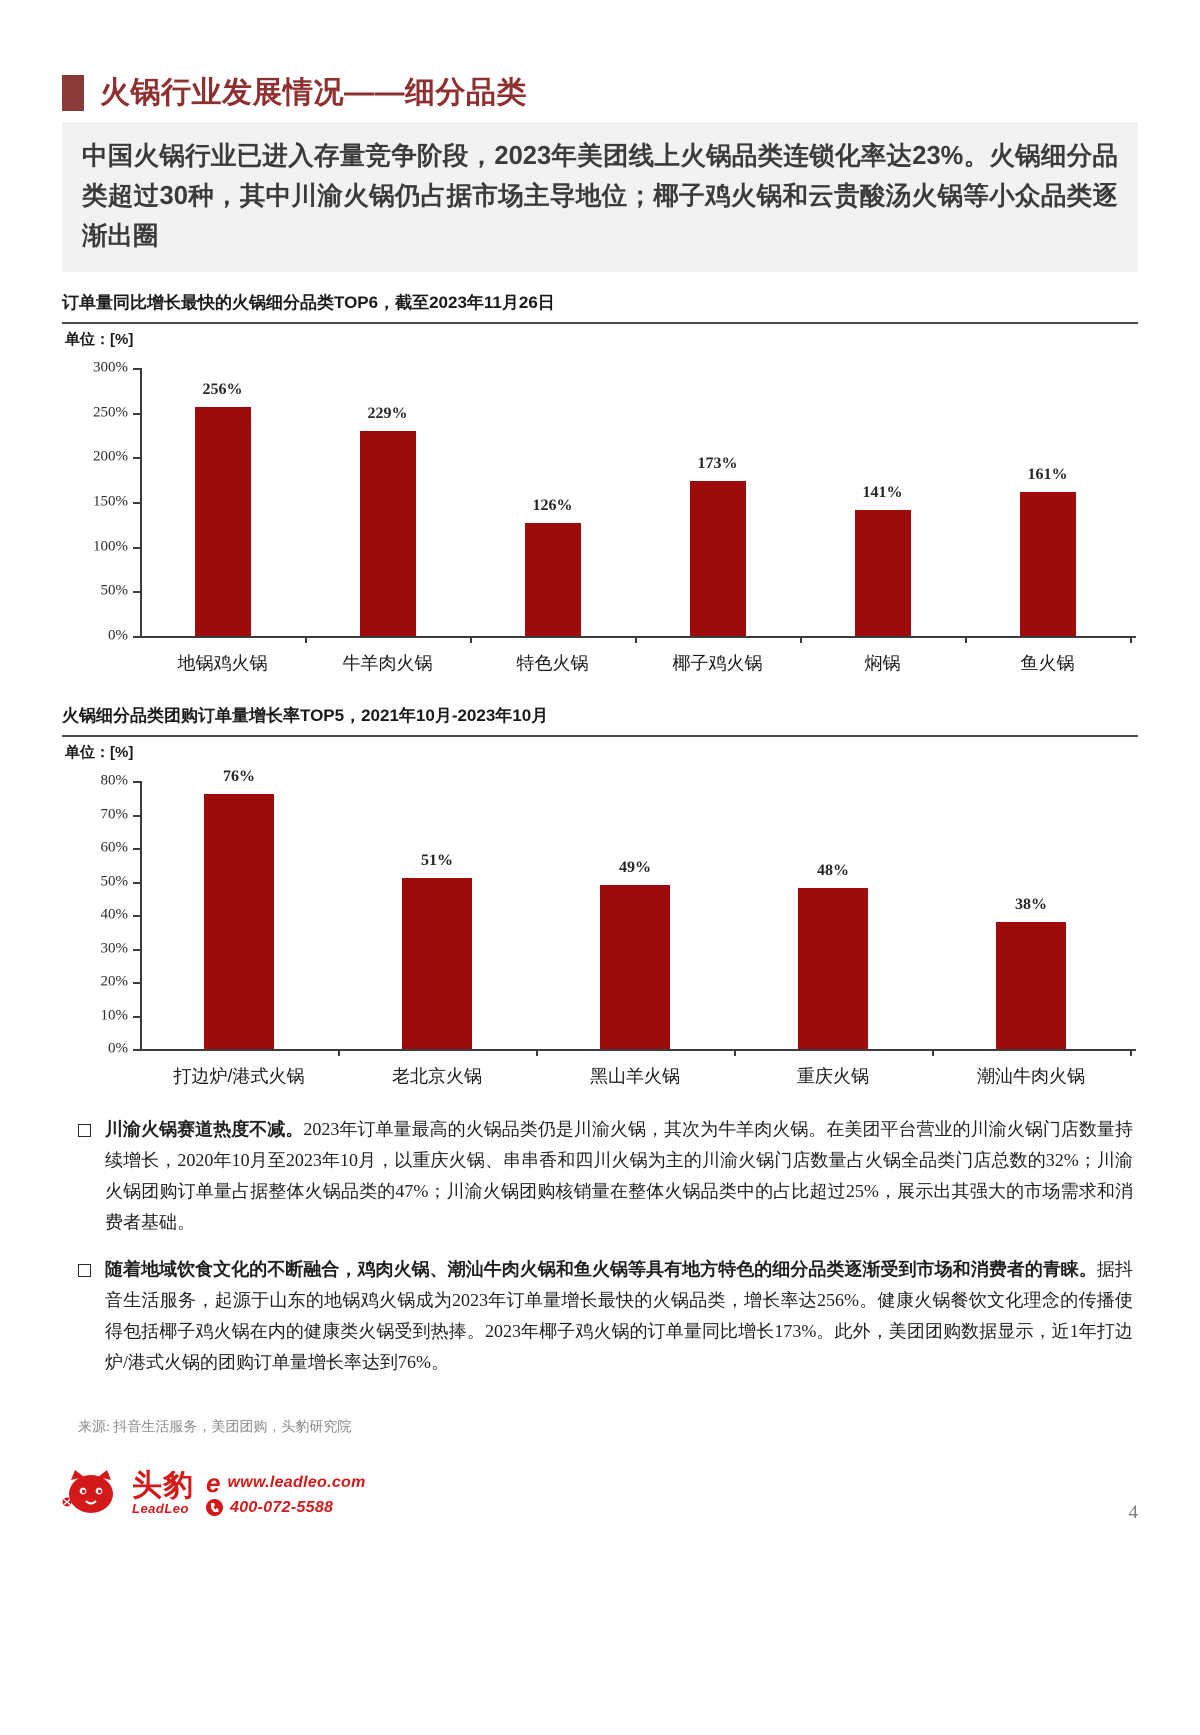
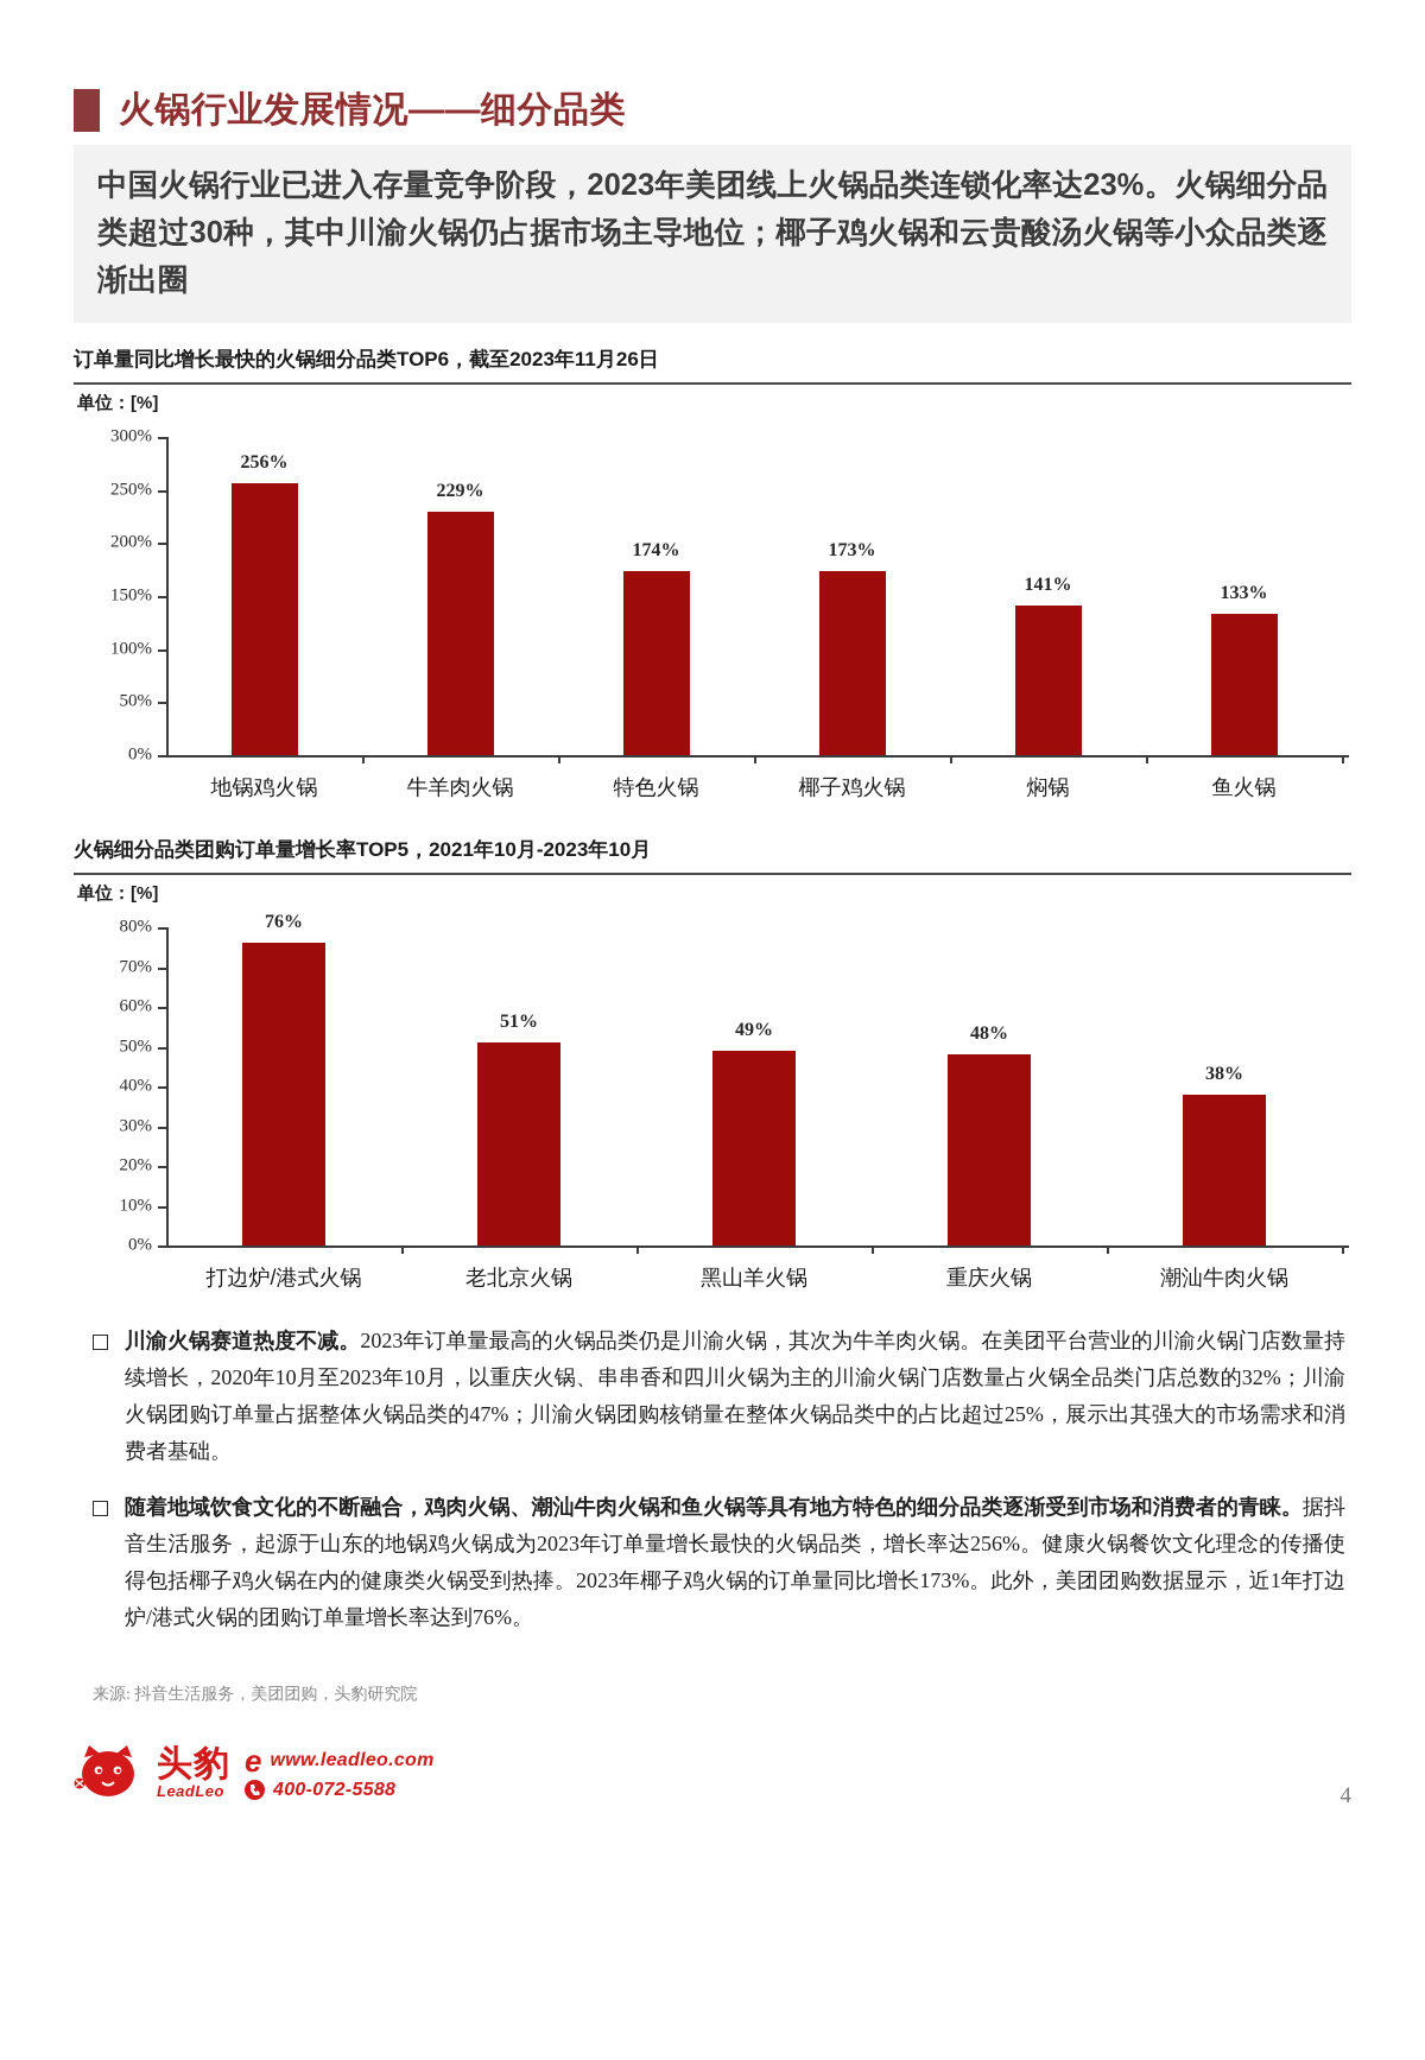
订单量同比增长最快的火锅细分品类TOP6，截至2023年11月26日/特色火锅: 126% -> 174%
订单量同比增长最快的火锅细分品类TOP6，截至2023年11月26日/鱼火锅: 161% -> 133%
